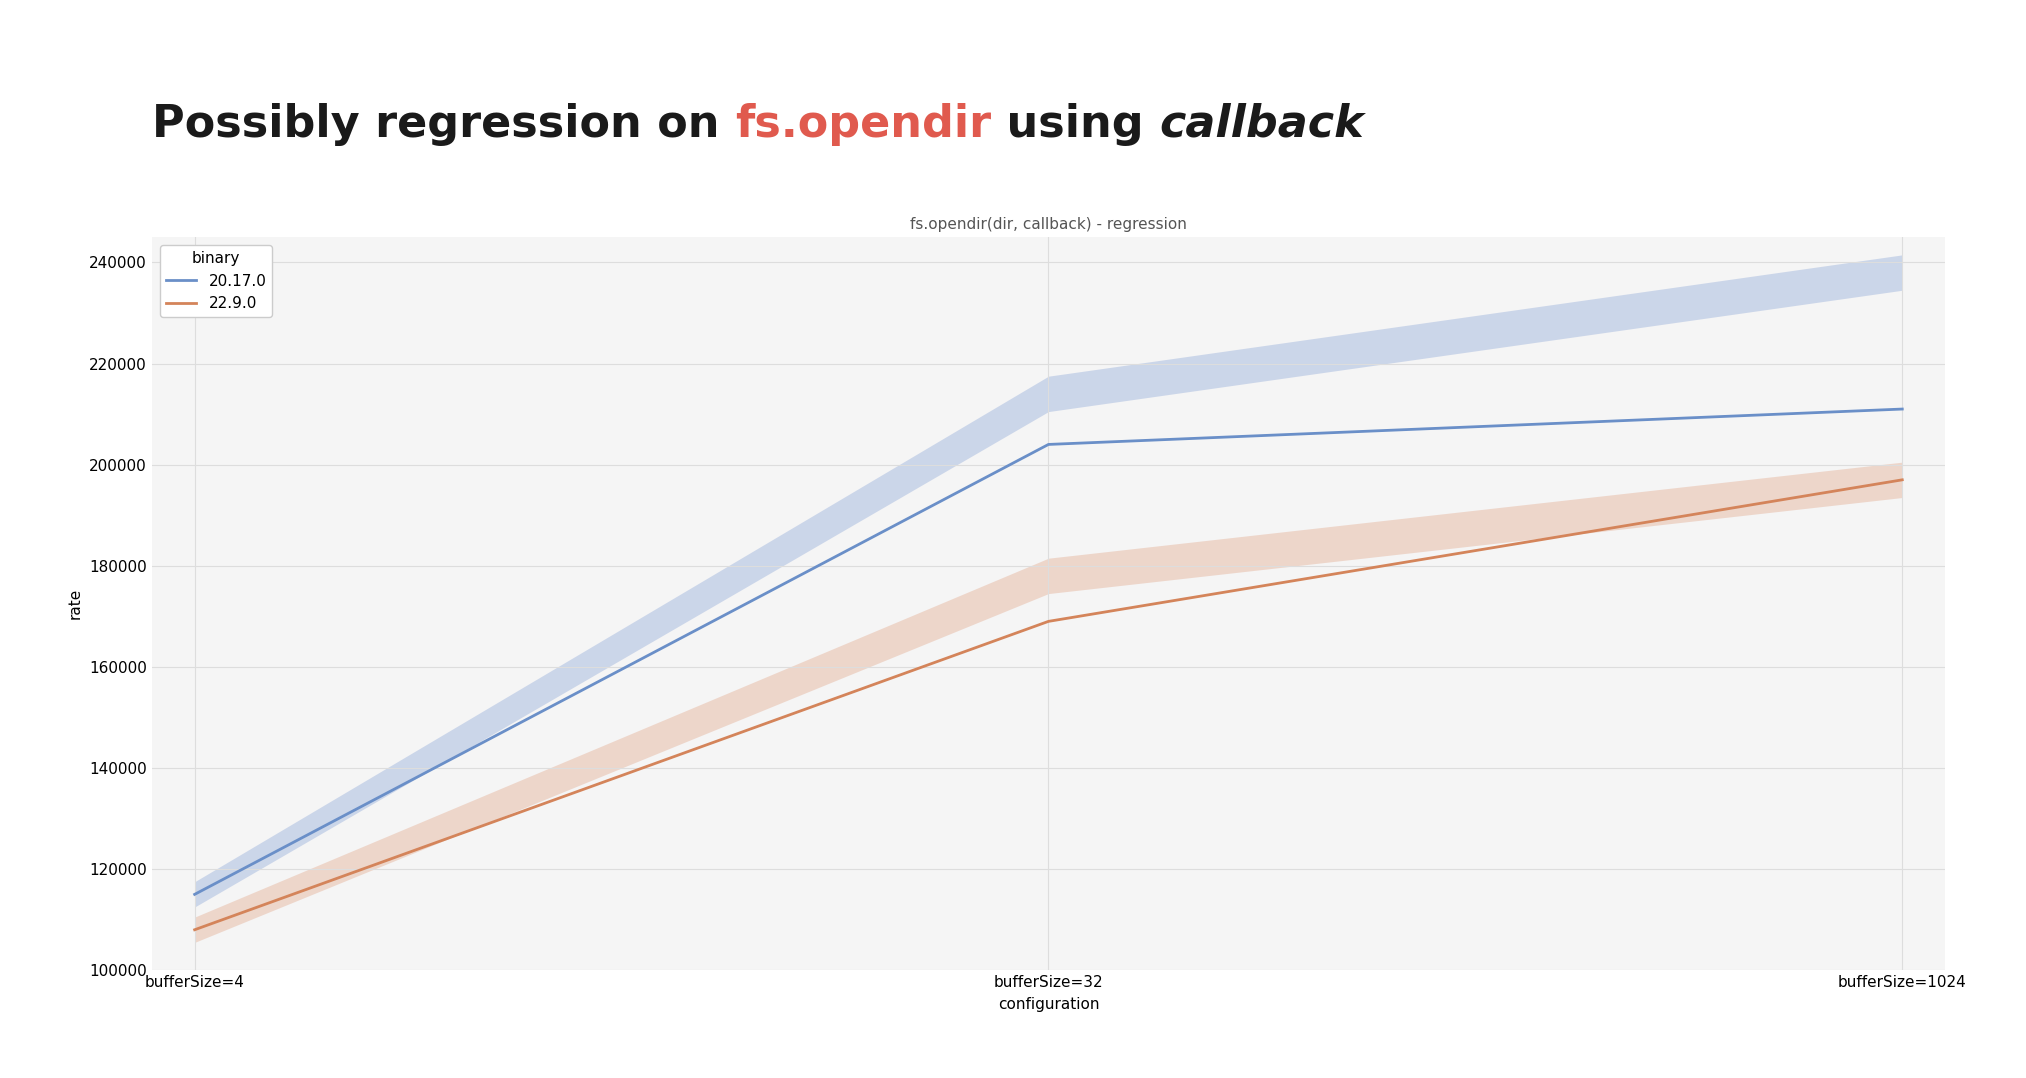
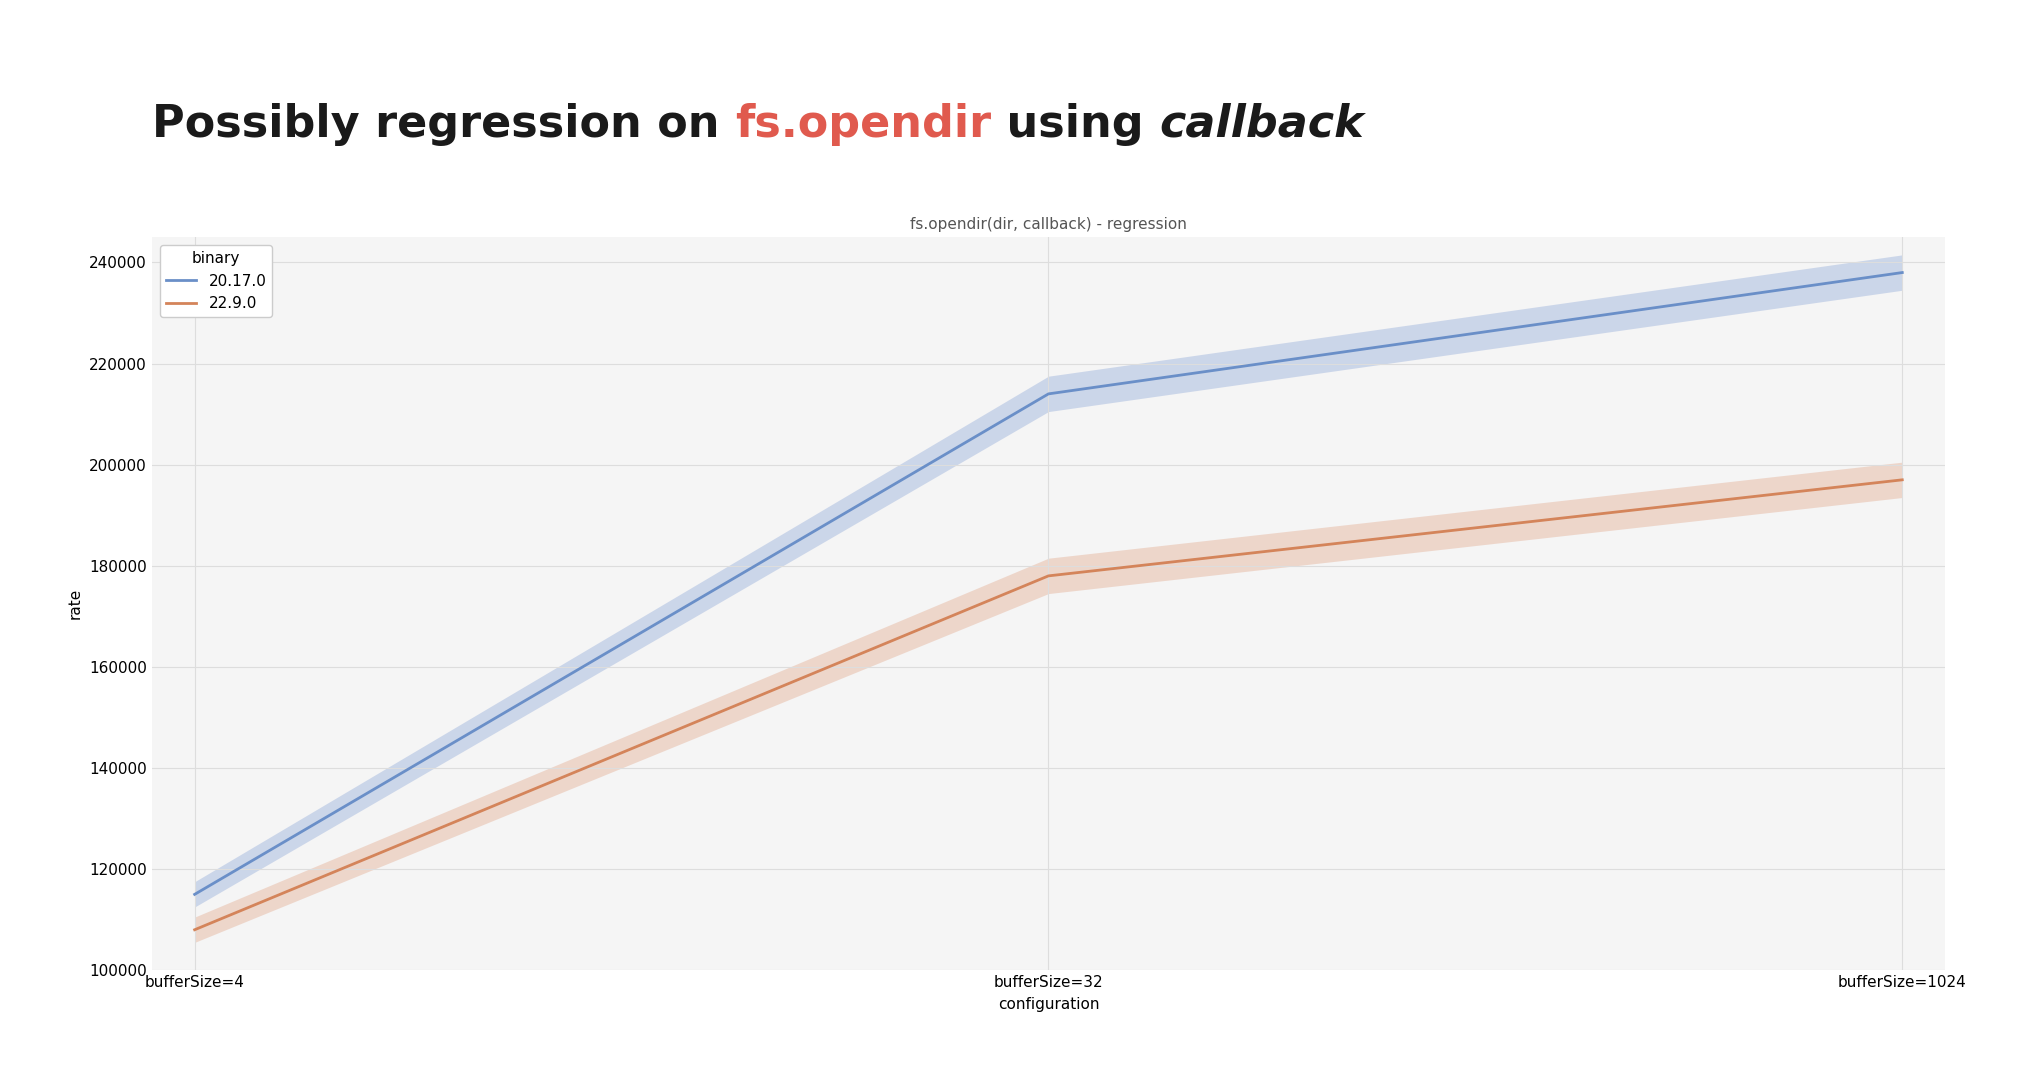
20.17.0/bufferSize=32: 204000 -> 214000
22.9.0/bufferSize=32: 169000 -> 178000
20.17.0/bufferSize=1024: 211000 -> 238000
